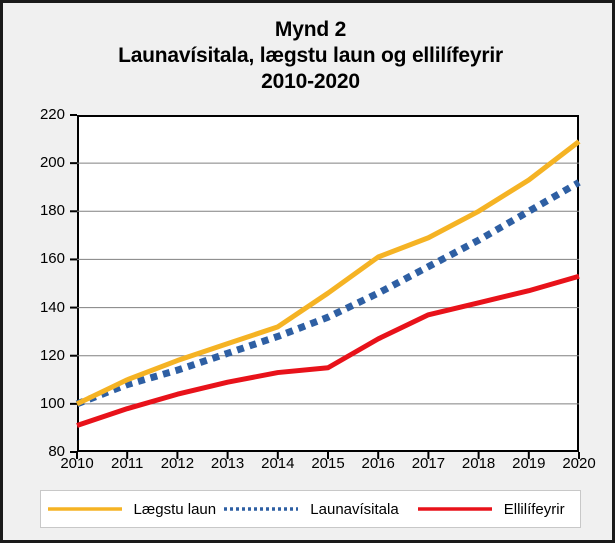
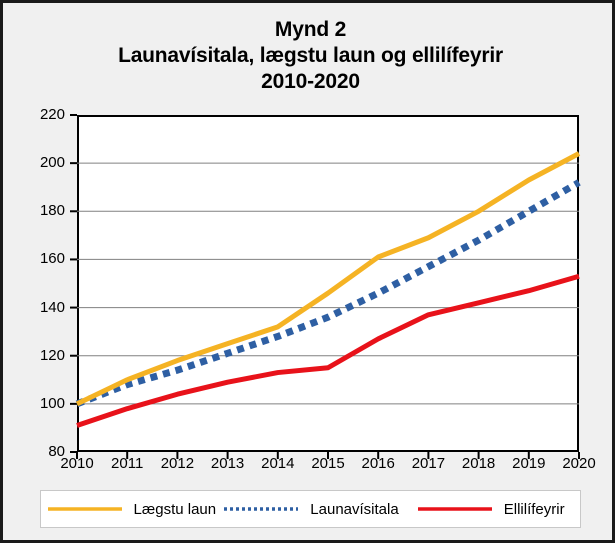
Lægstu laun/2020: 209 -> 204
